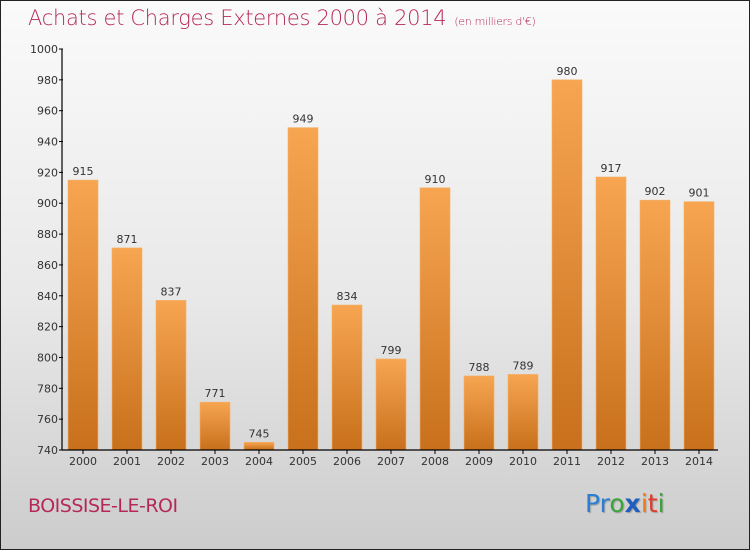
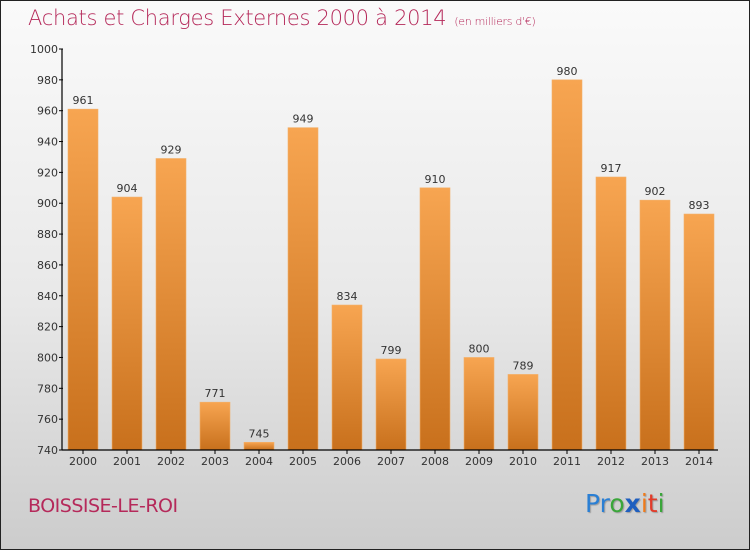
2000: 915 -> 961
2001: 871 -> 904
2002: 837 -> 929
2009: 788 -> 800
2014: 901 -> 893
